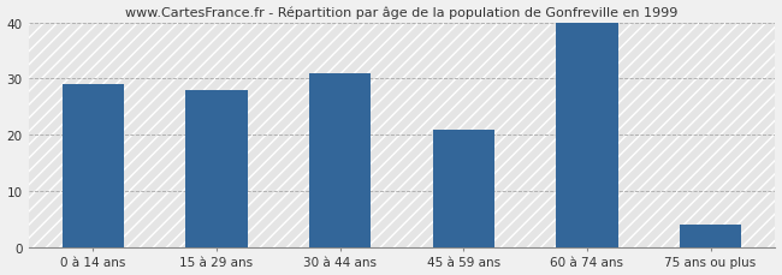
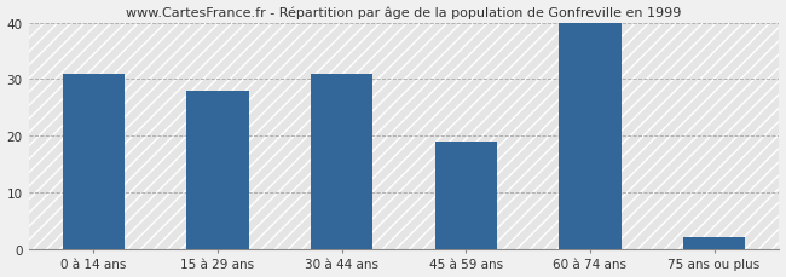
0 à 14 ans: 29 -> 31
45 à 59 ans: 21 -> 19
75 ans ou plus: 4 -> 2
